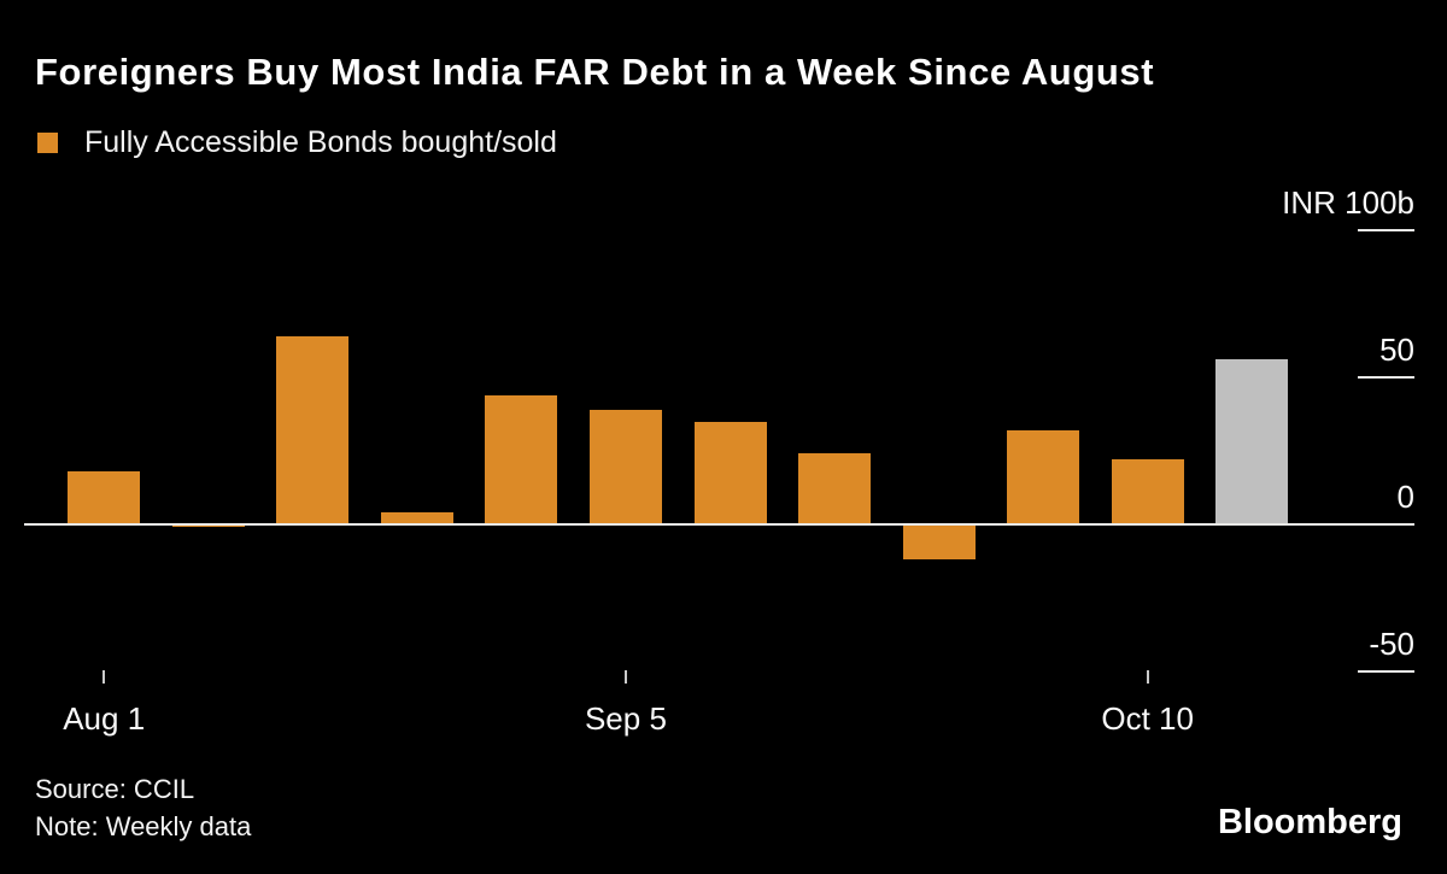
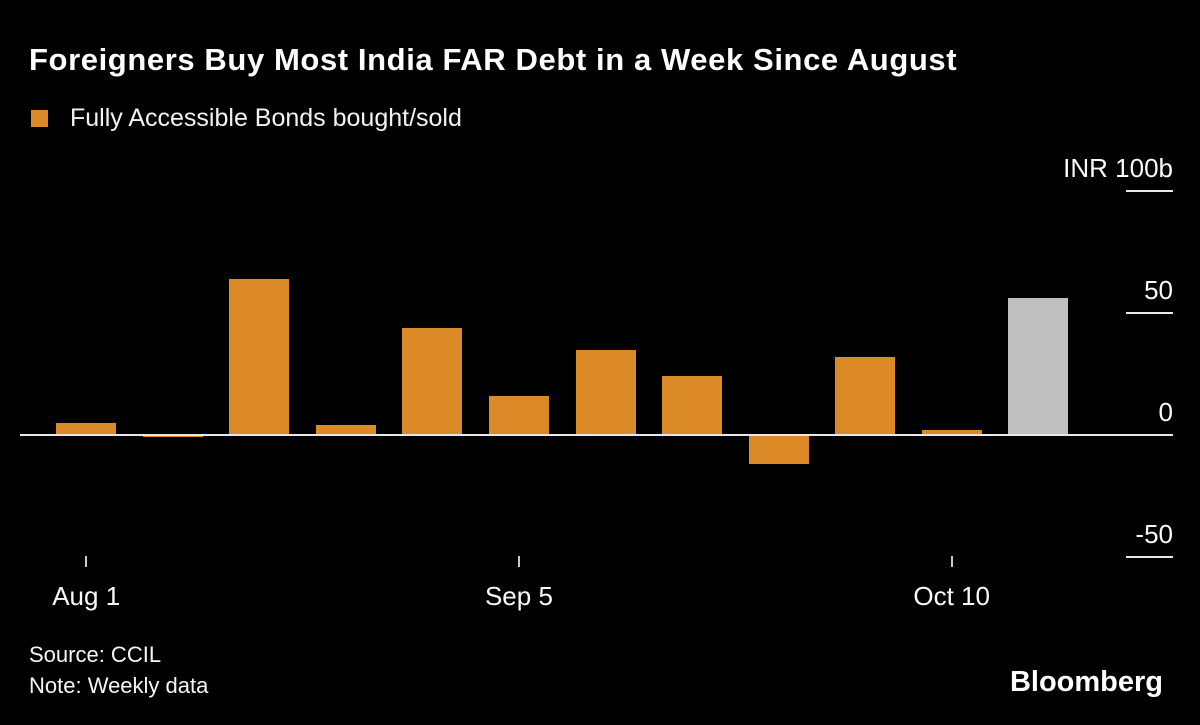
Aug 1: 18 -> 5
Sep 5: 39 -> 16
Oct 10: 22 -> 2
